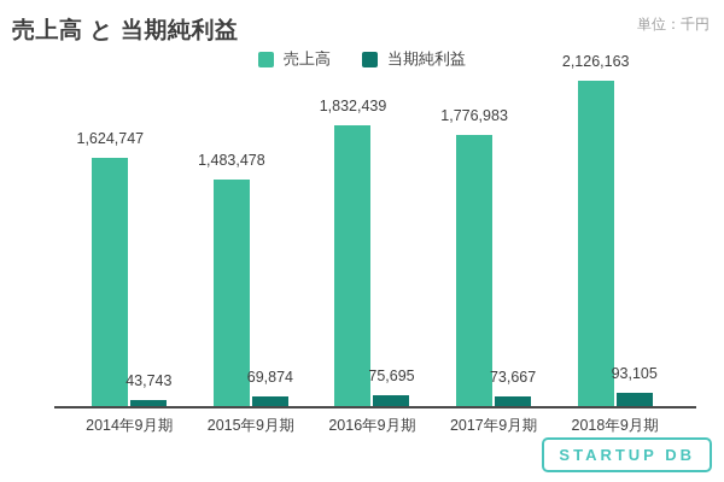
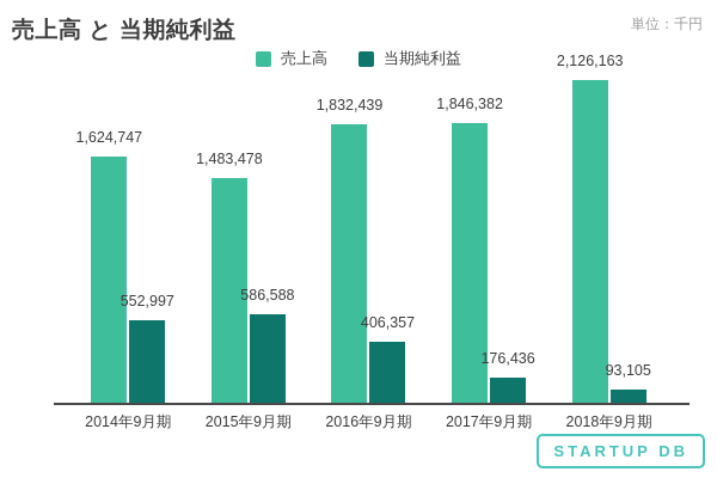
当期純利益/2014年9月期: 43,743 -> 552,997
当期純利益/2015年9月期: 69,874 -> 586,588
当期純利益/2016年9月期: 75,695 -> 406,357
売上高/2017年9月期: 1,776,983 -> 1,846,382
当期純利益/2017年9月期: 73,667 -> 176,436
